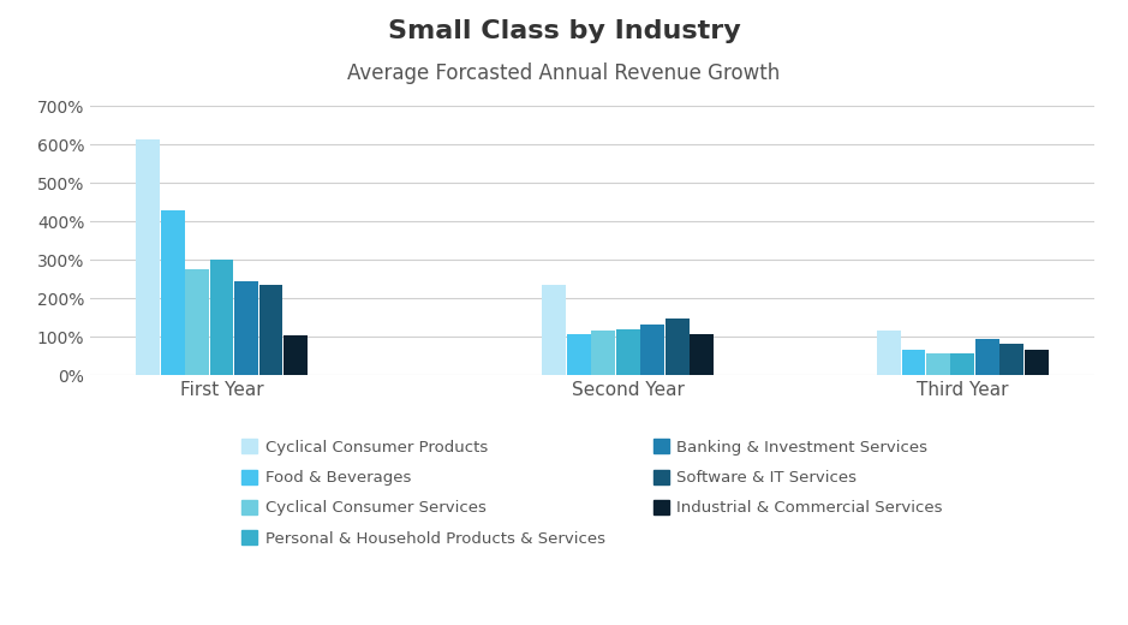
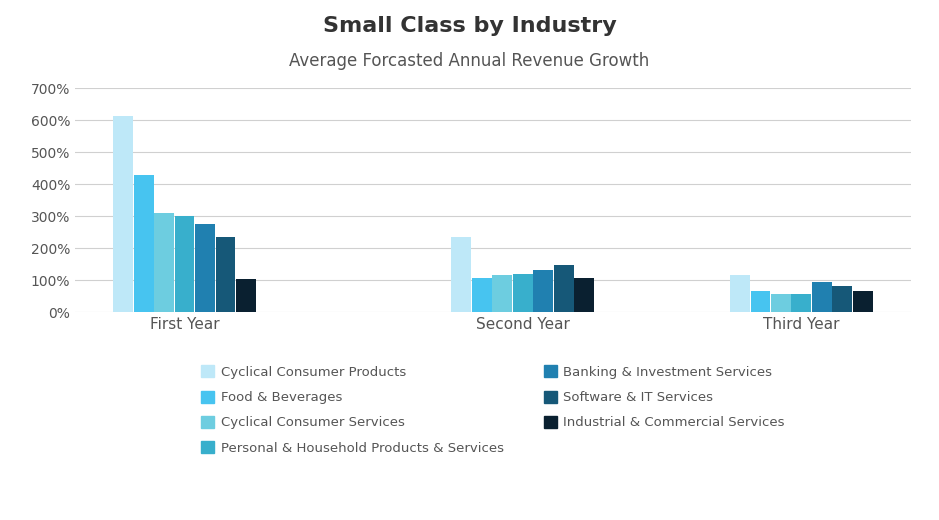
Cyclical Consumer Services/First Year: 275% -> 310%
Banking & Investment Services/First Year: 245% -> 275%
